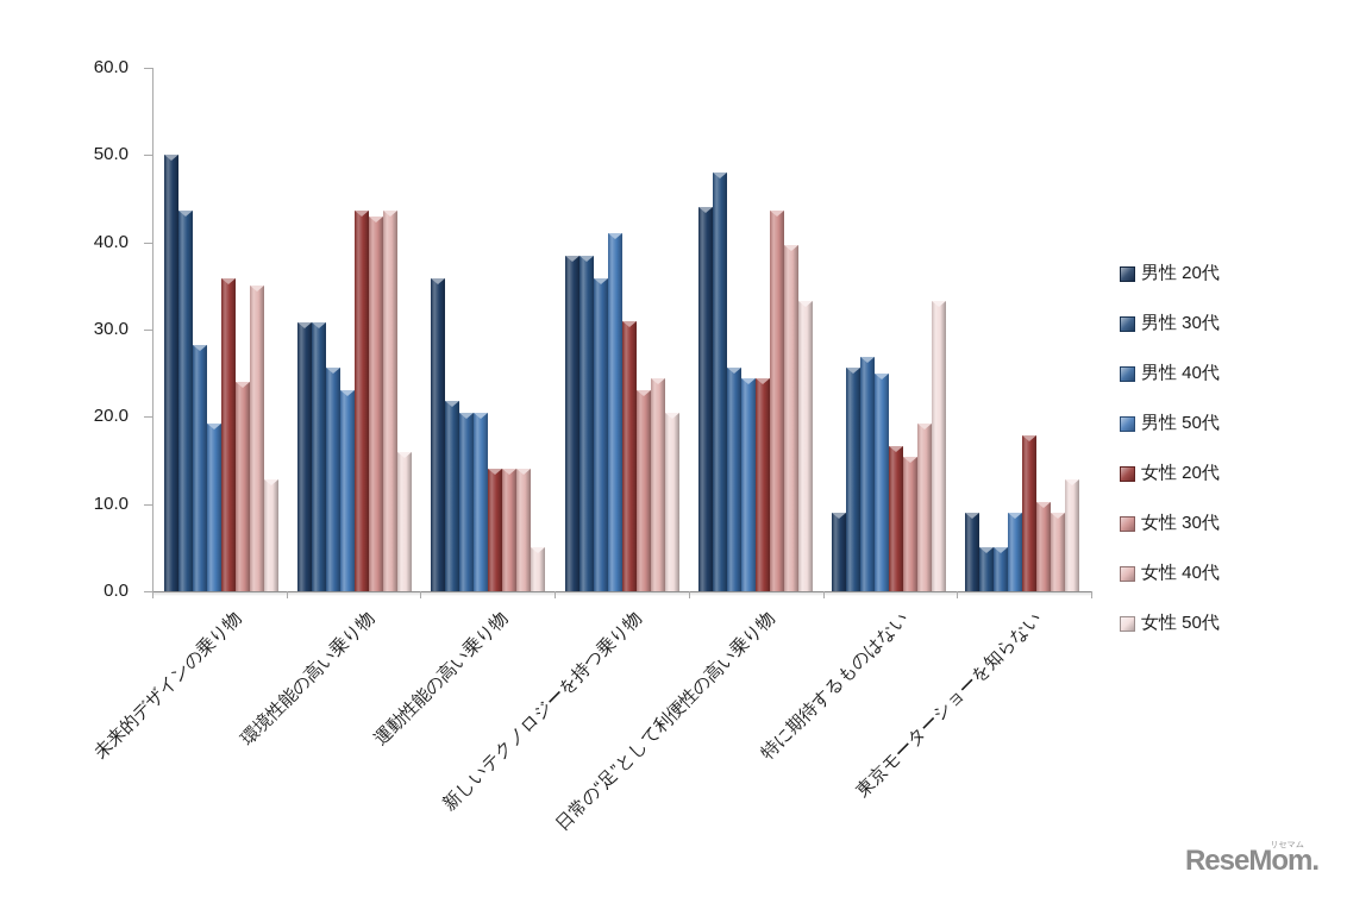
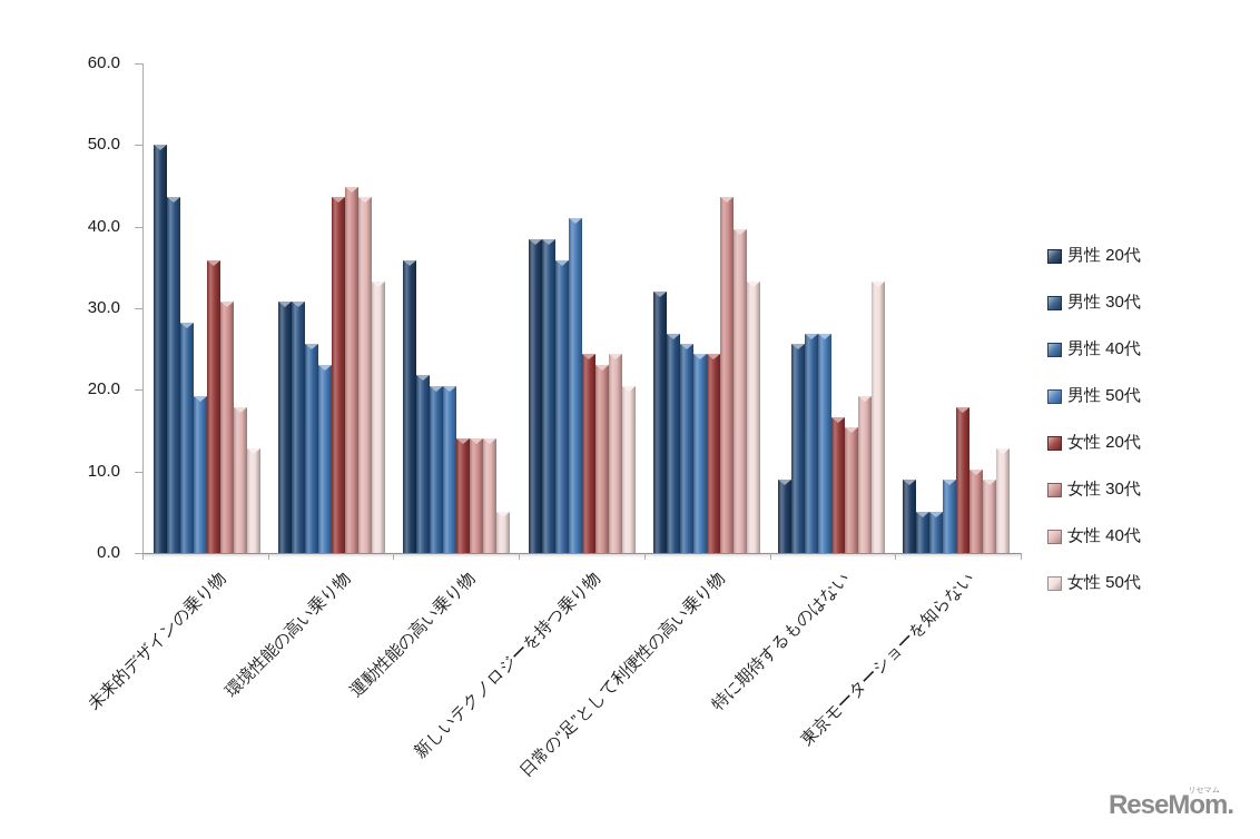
女性 30代/未来的デザインの乗り物: 24 -> 31
女性 40代/未来的デザインの乗り物: 35 -> 18
女性 30代/環境性能の高い乗り物: 43 -> 45
女性 50代/環境性能の高い乗り物: 16 -> 33
女性 20代/新しいテクノロジーを持つ乗り物: 31 -> 24
男性 20代/日常の“足”として利便性の高い乗り物: 44 -> 32
男性 30代/日常の“足”として利便性の高い乗り物: 48 -> 27
男性 50代/特に期待するものはない: 25 -> 27
